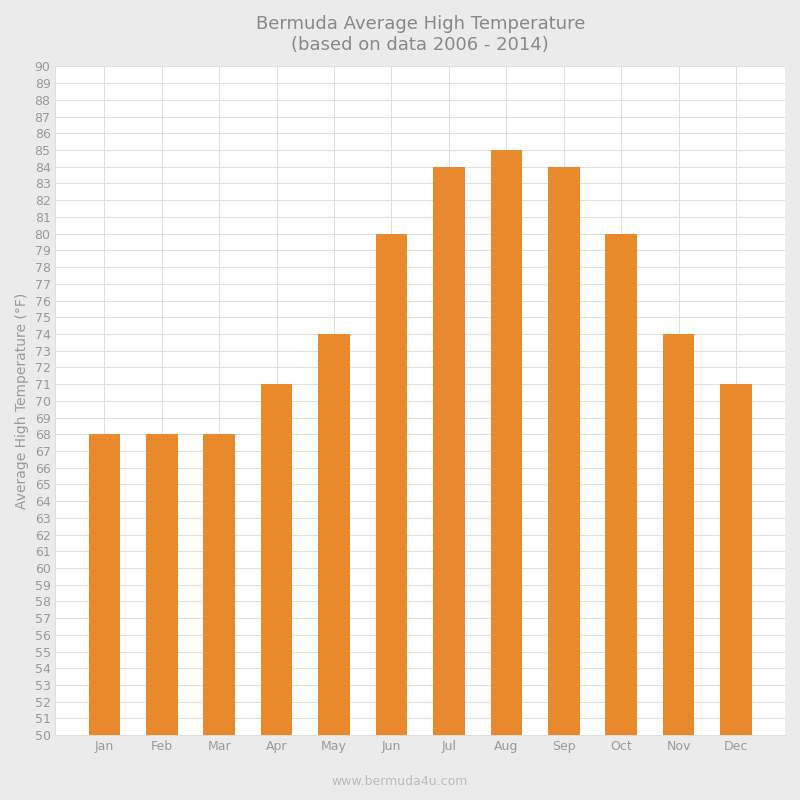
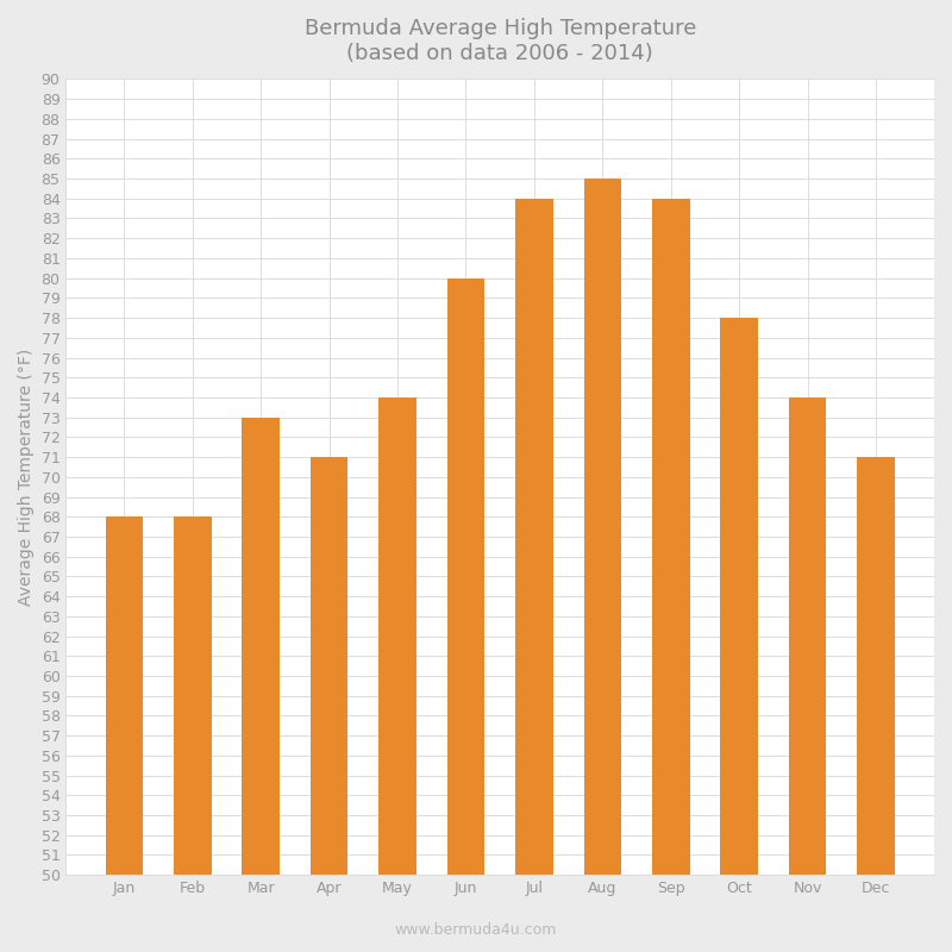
Mar: 68 -> 73
Oct: 80 -> 78
